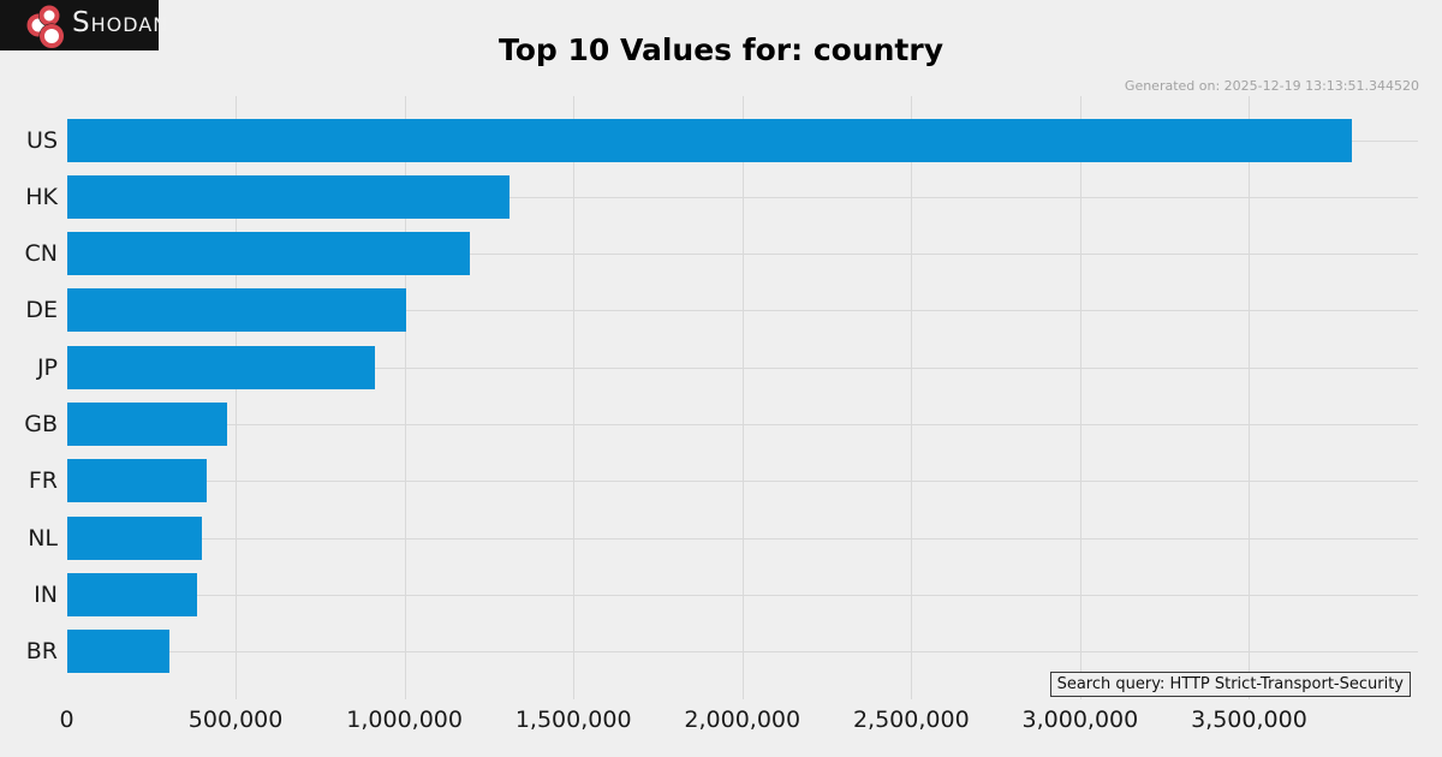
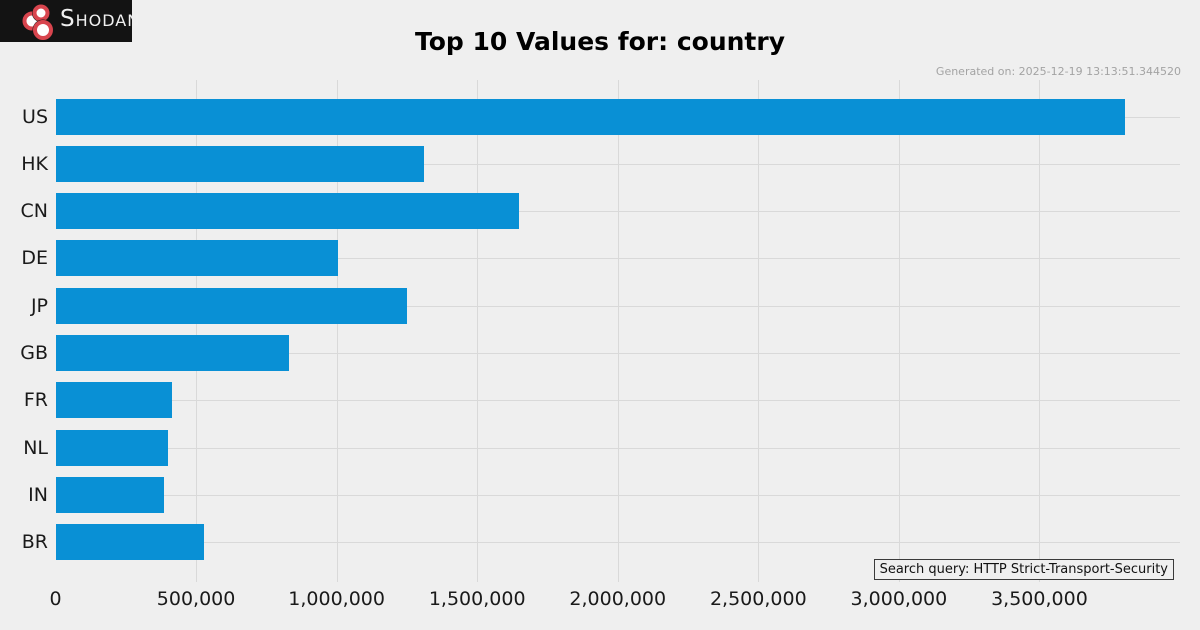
CN: 1190000 -> 1650000
JP: 910000 -> 1250000
GB: 480000 -> 830000
BR: 300000 -> 530000
